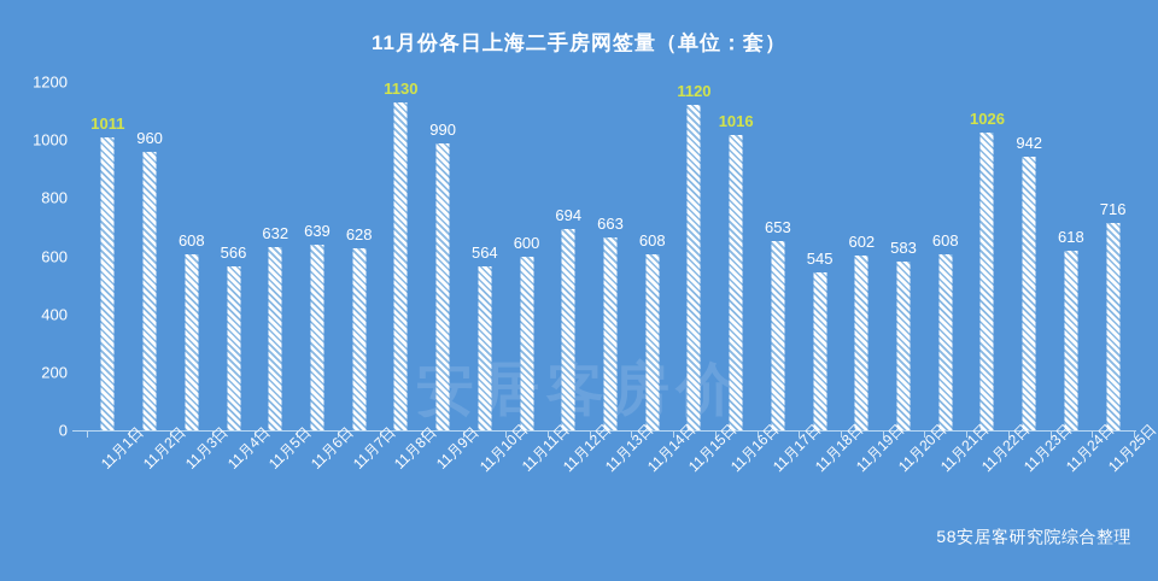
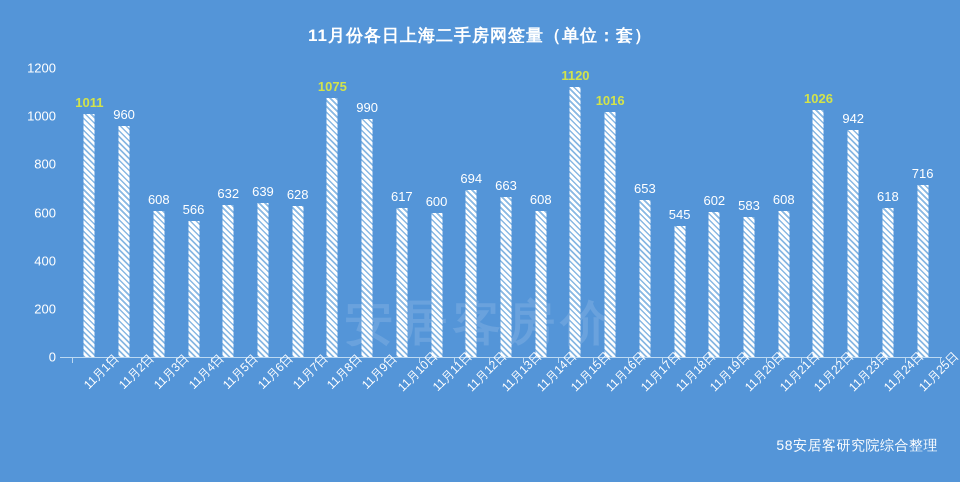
11月8日: 1130 -> 1075
11月10日: 564 -> 617
